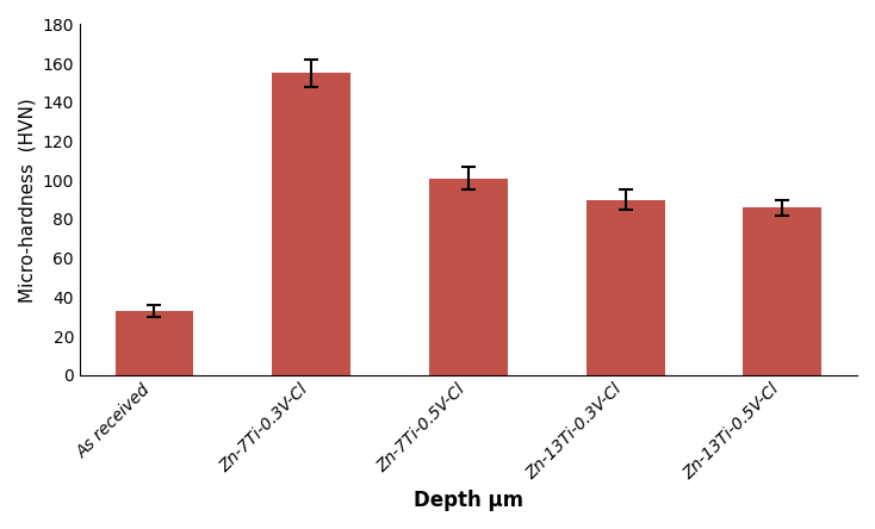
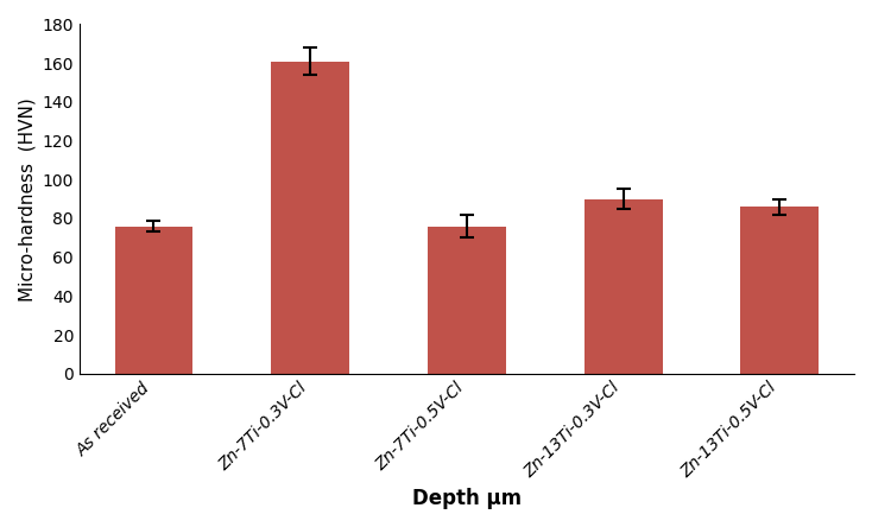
As received: 33 -> 76
Zn-7Ti-0.3V-Cl: 155 -> 161
Zn-7Ti-0.5V-Cl: 101 -> 76
